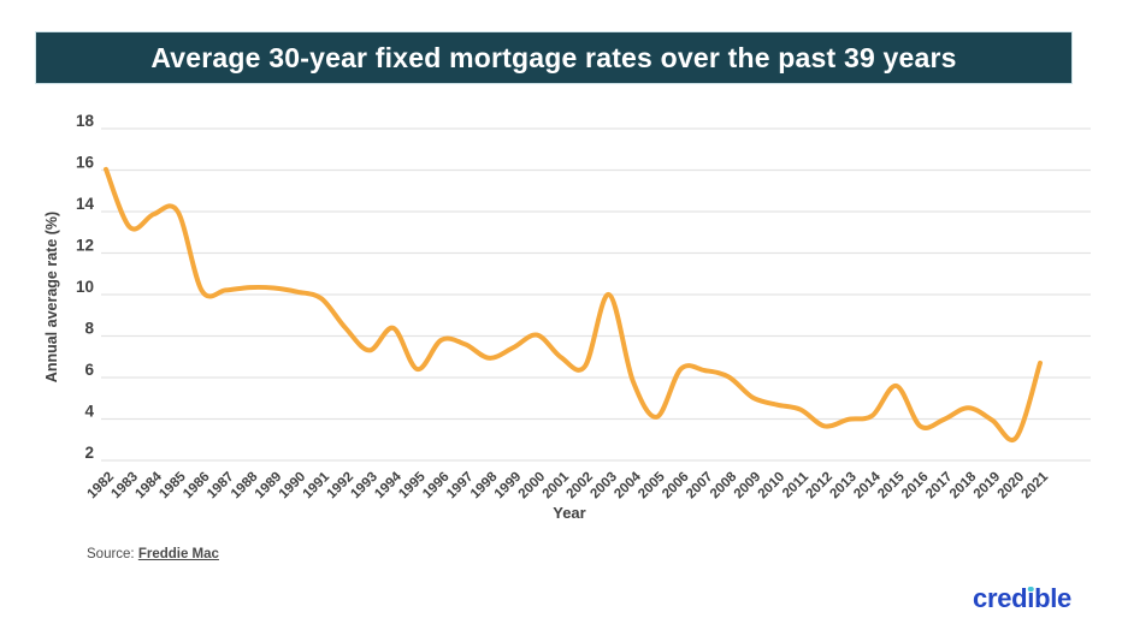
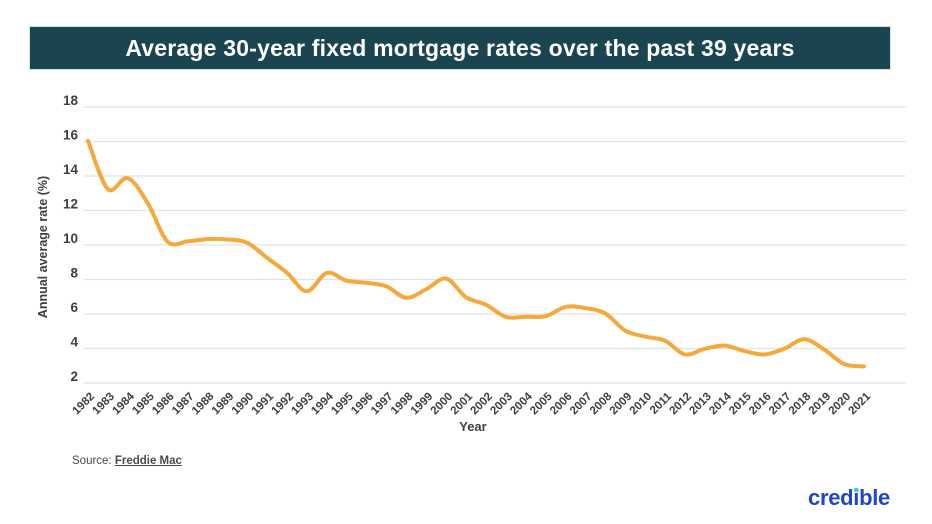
1985: 14.0 -> 12.4
1991: 9.8 -> 9.2
1995: 6.4 -> 7.9
2003: 10.0 -> 5.8
2005: 4.1 -> 5.9
2015: 5.6 -> 3.9
2021: 6.7 -> 3.0
